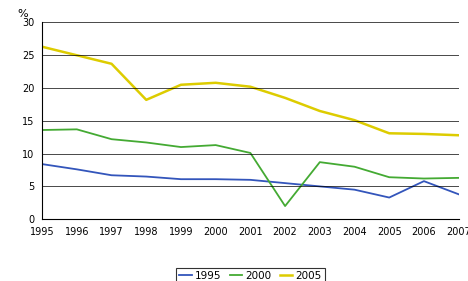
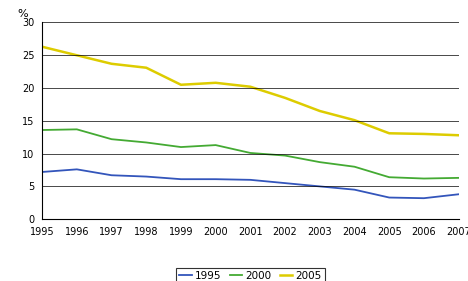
1995/1995: 8.4 -> 7.2
2005/1998: 18.2 -> 23.1
2000/2002: 2.0 -> 9.7
1995/2006: 5.8 -> 3.2
